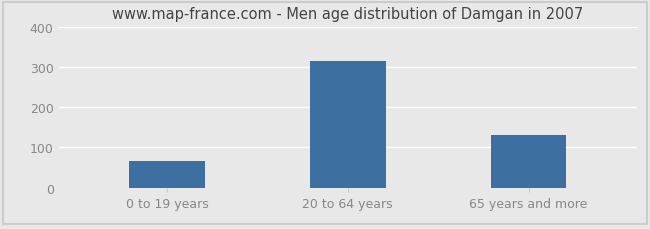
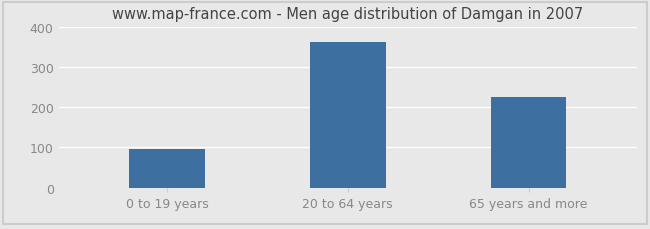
0 to 19 years: 65 -> 97
20 to 64 years: 315 -> 362
65 years and more: 130 -> 226
